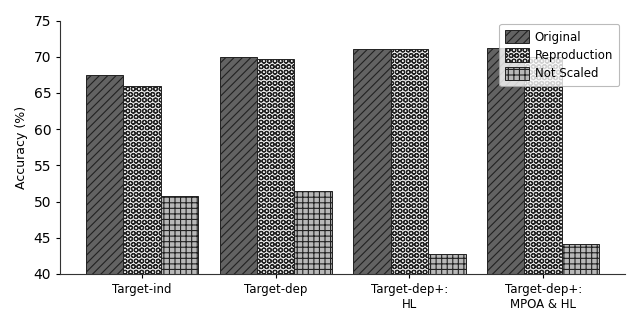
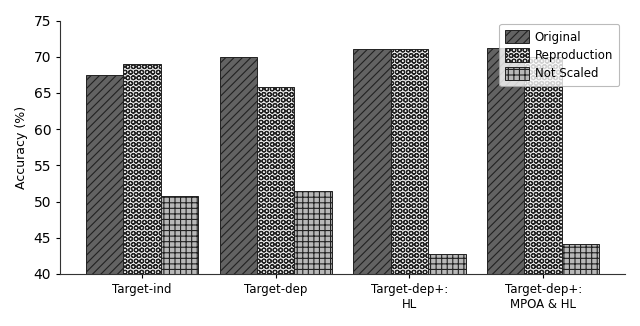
Reproduction/Target-ind: 66.0 -> 69.0
Reproduction/Target-dep: 69.7 -> 65.8
